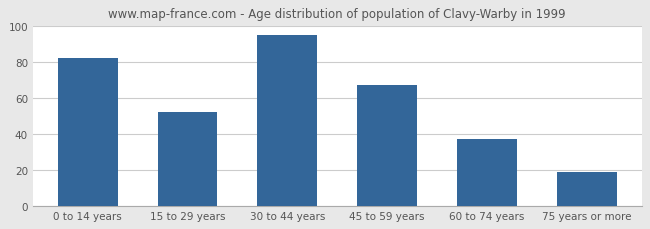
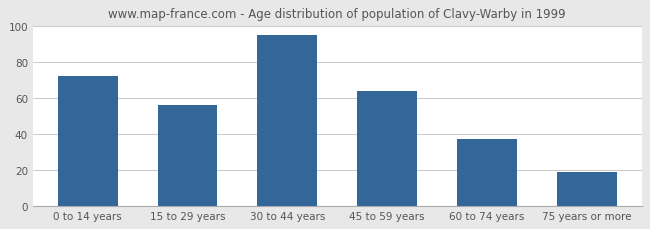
0 to 14 years: 82 -> 72
15 to 29 years: 52 -> 56
45 to 59 years: 67 -> 64
